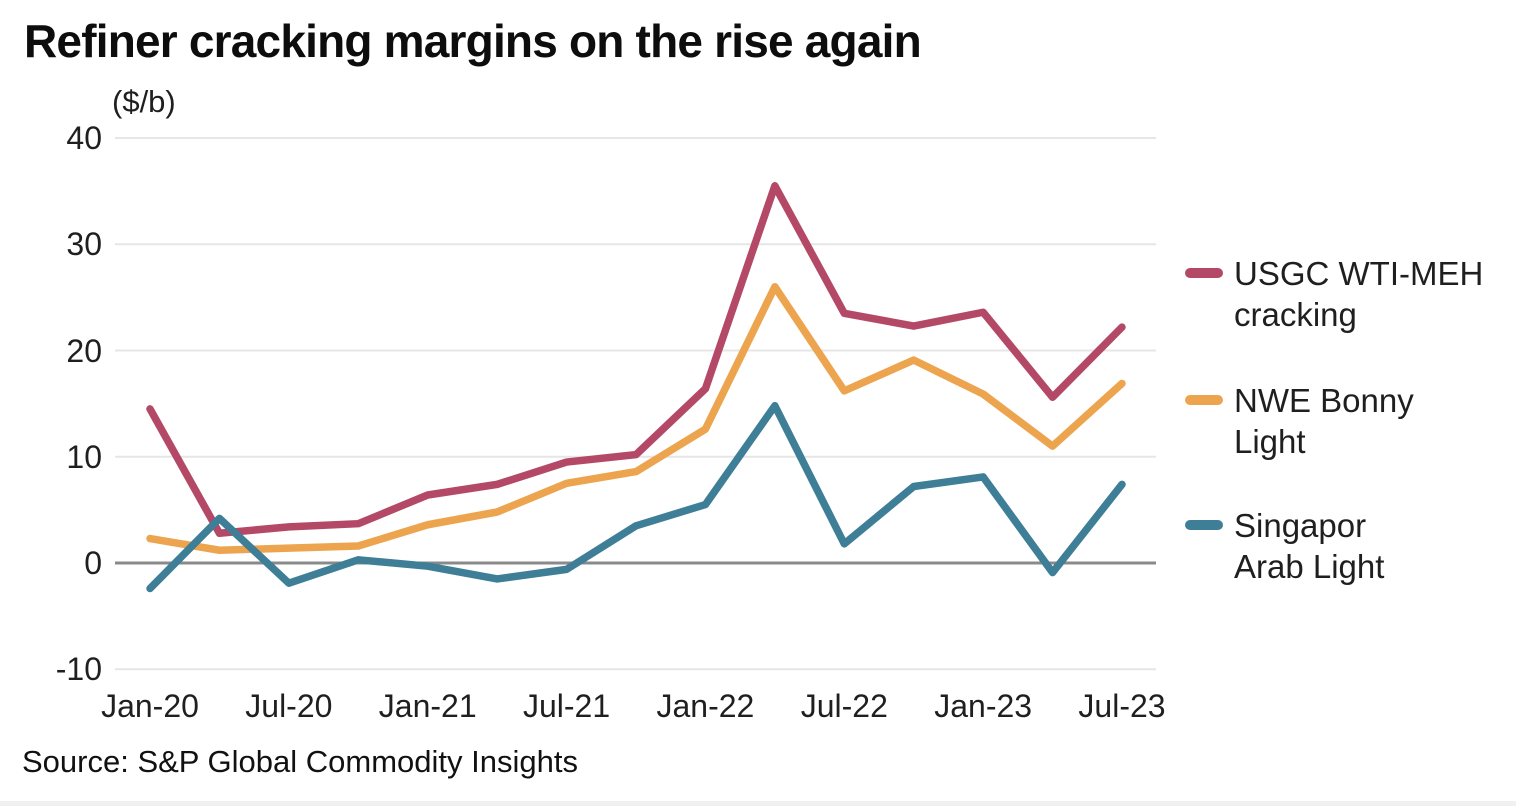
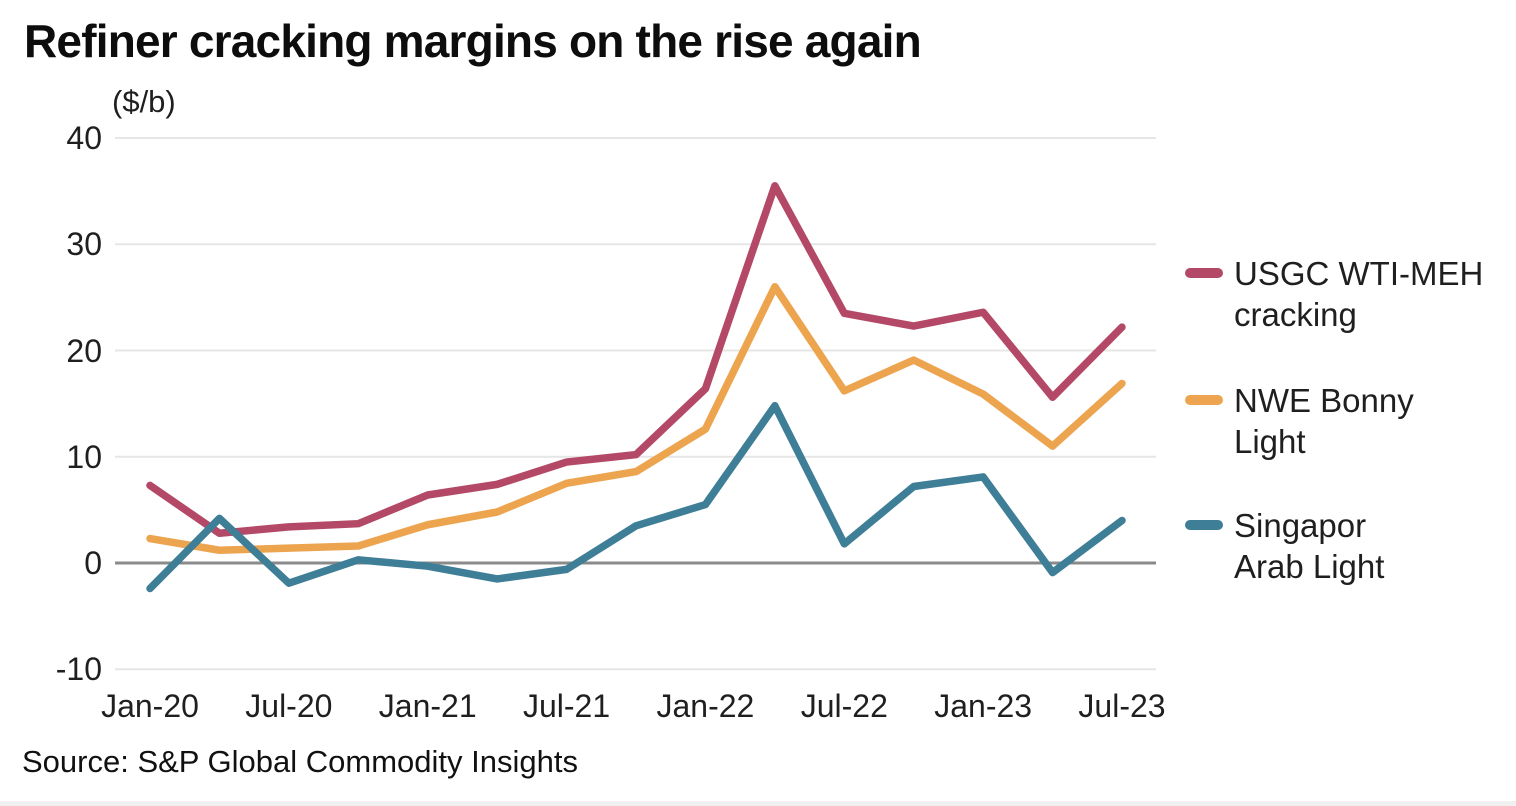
USGC WTI-MEH cracking/Jan-20: 14.5 -> 7.3
Singapor Arab Light/Jul-23: 7.4 -> 4.0
